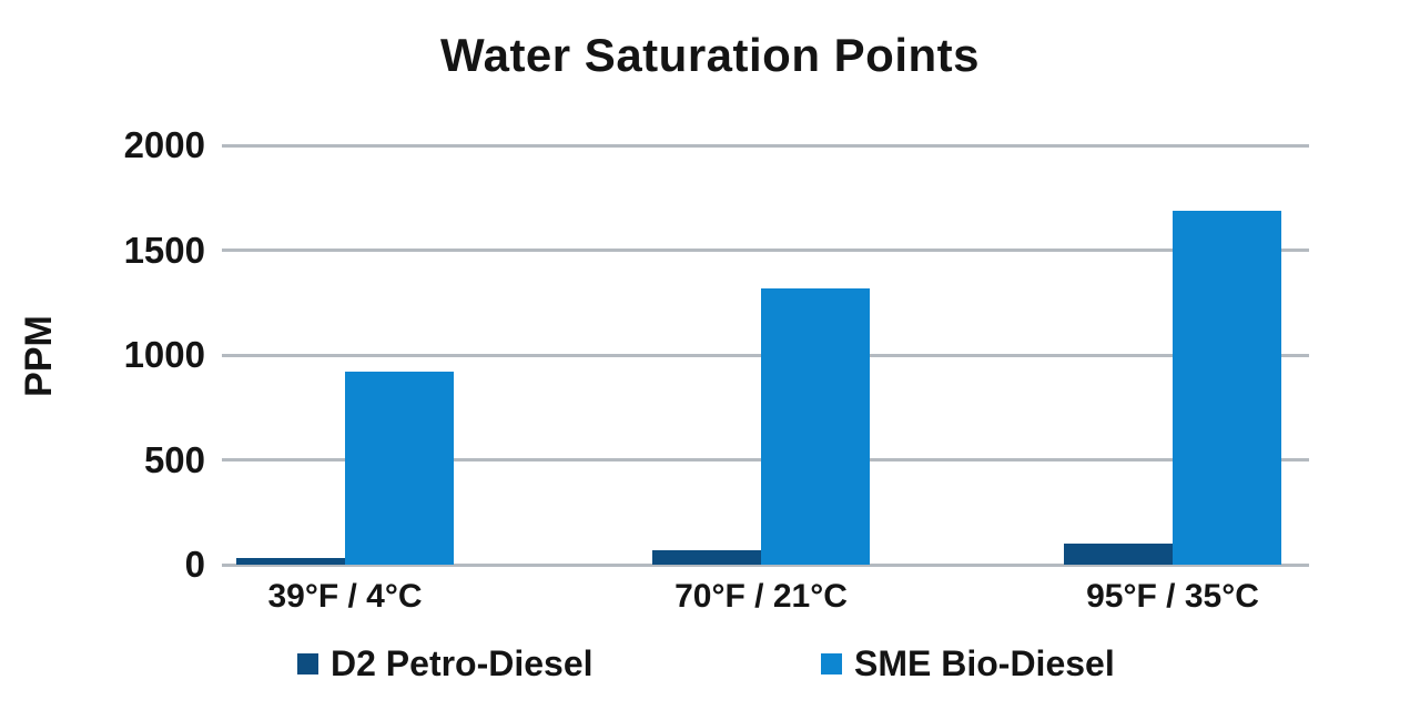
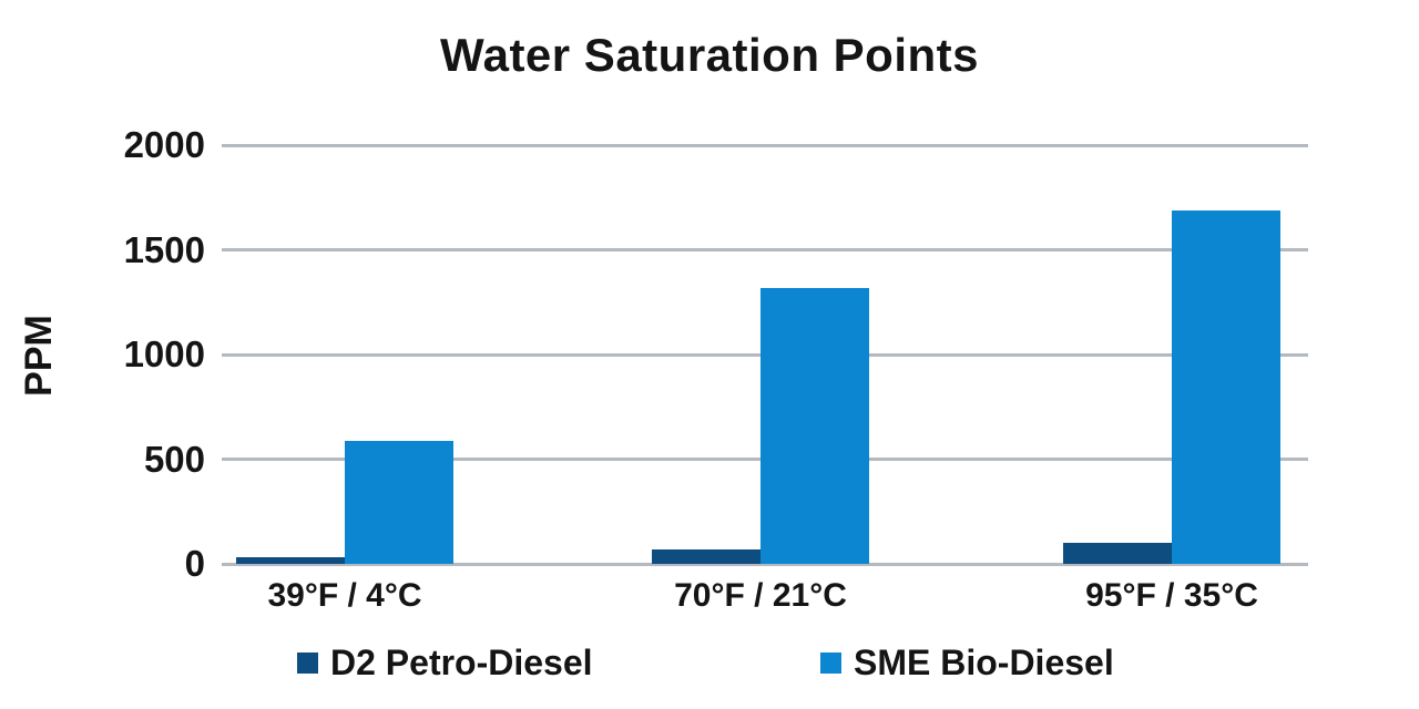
SME Bio-Diesel/39°F / 4°C: 920 -> 590
